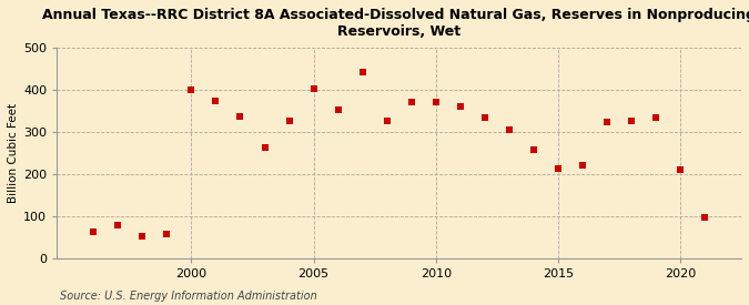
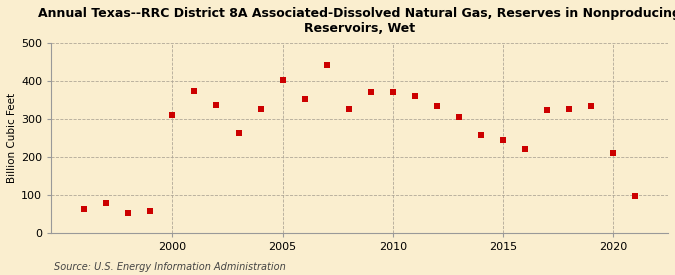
2000: 401 -> 310
2015: 213 -> 245
